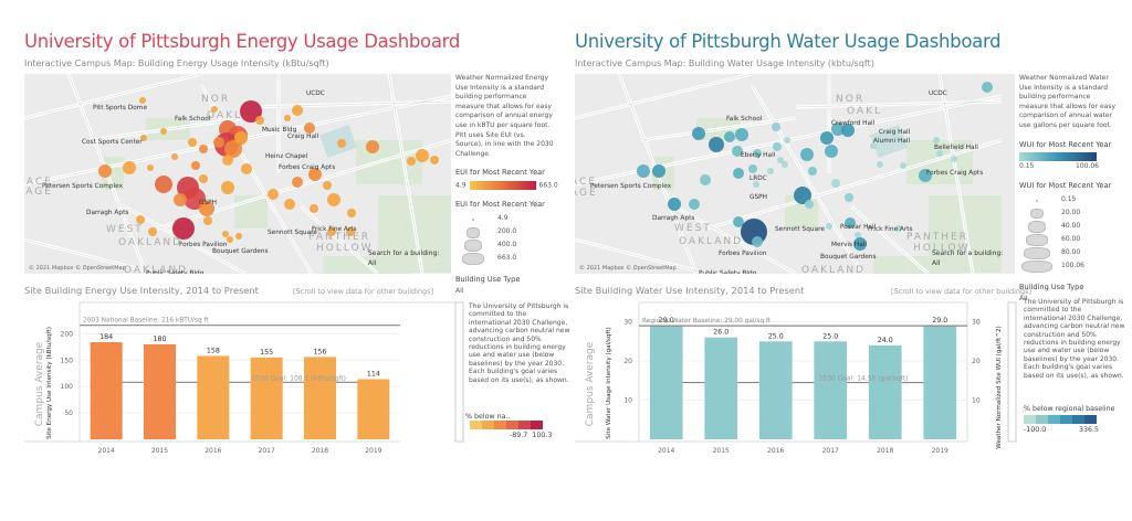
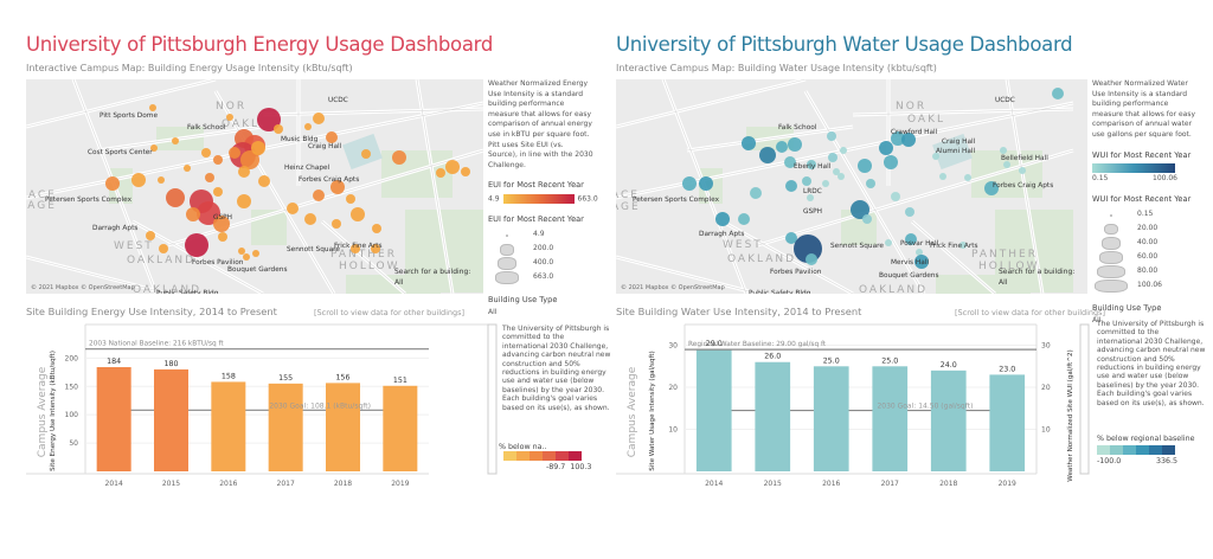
Site Building Energy Use Intensity, 2014 to Present/2019: 114 -> 151
Site Building Water Use Intensity, 2014 to Present/2019: 29.0 -> 23.0
